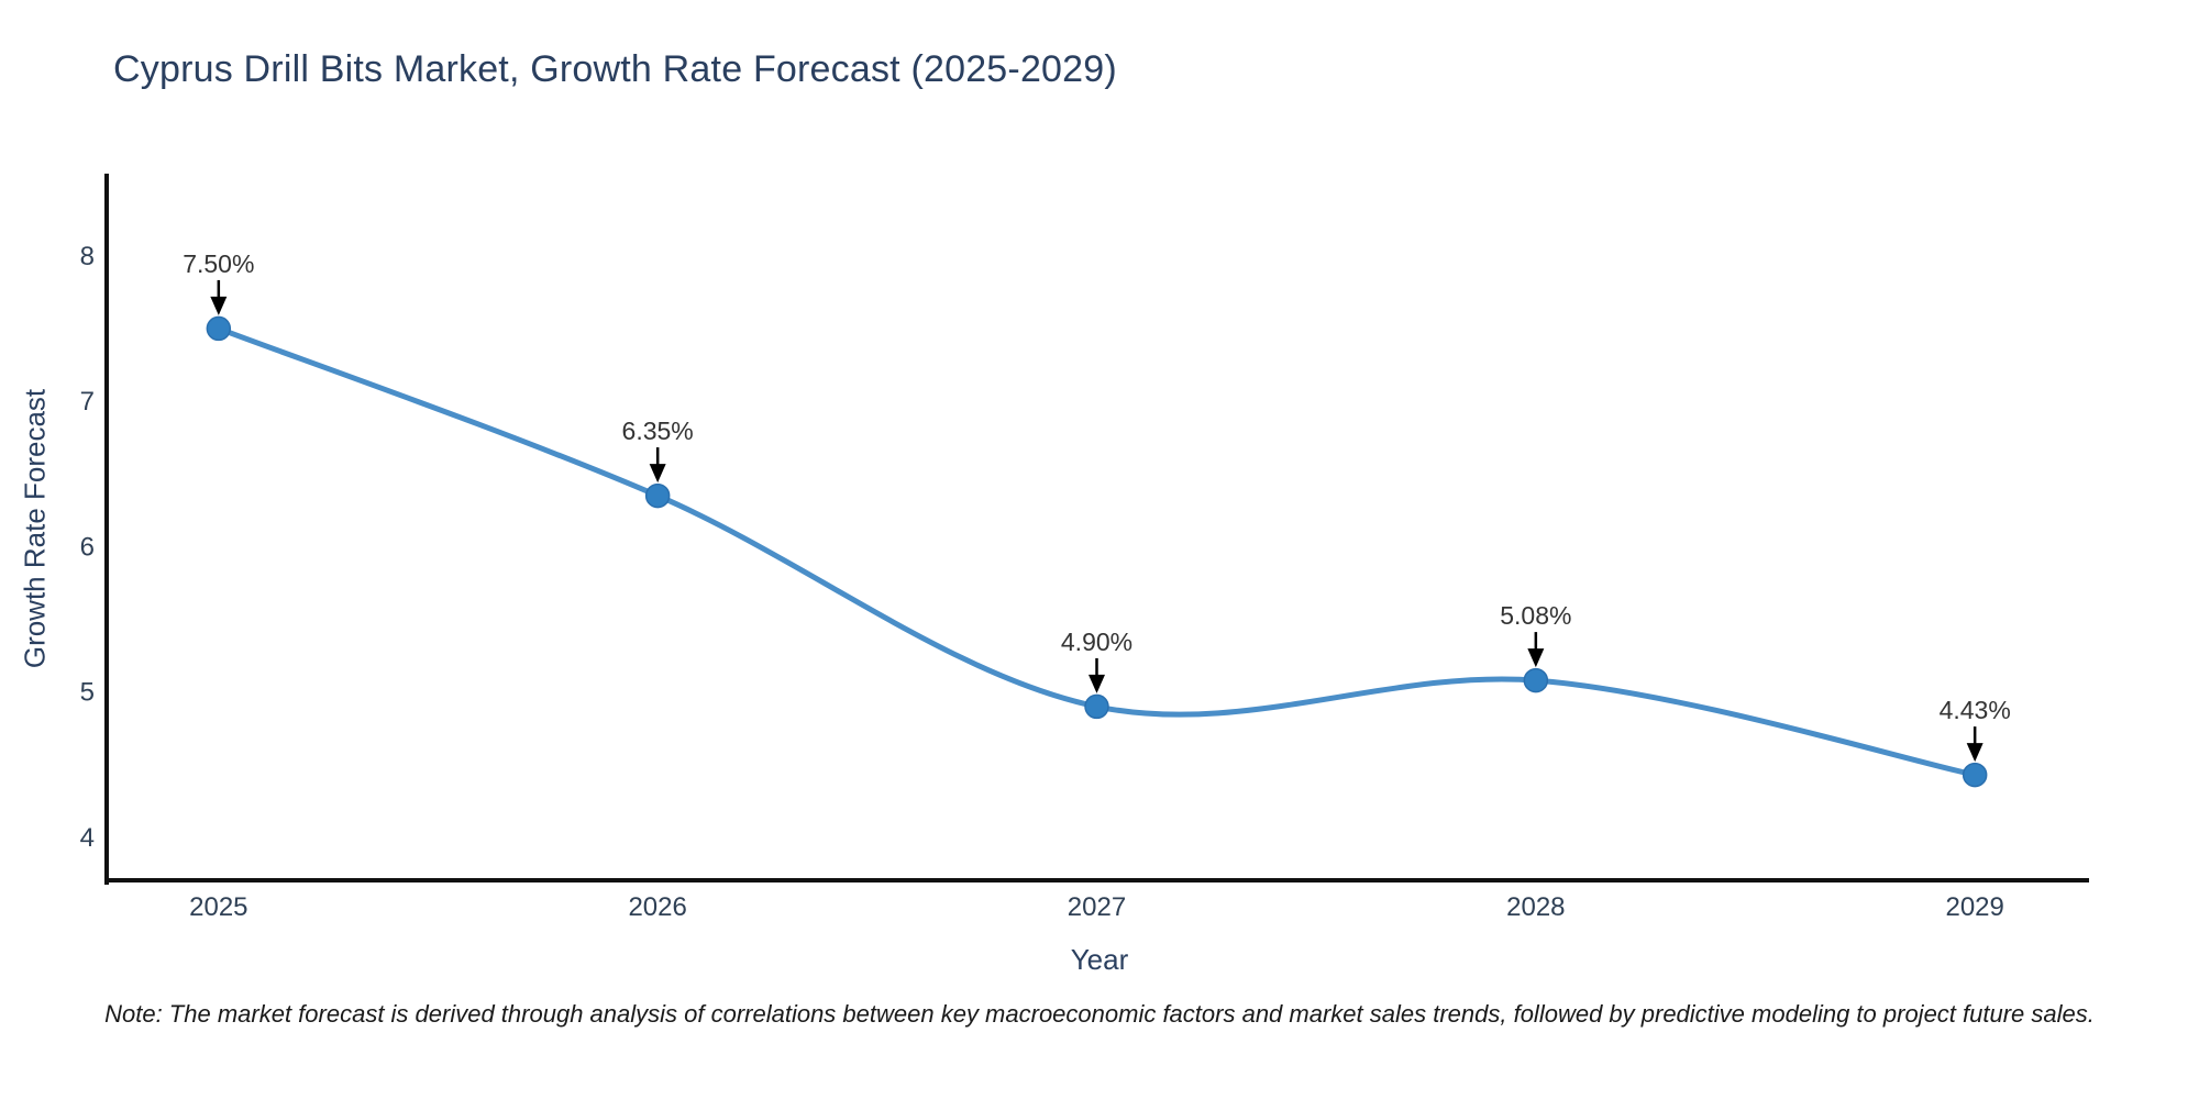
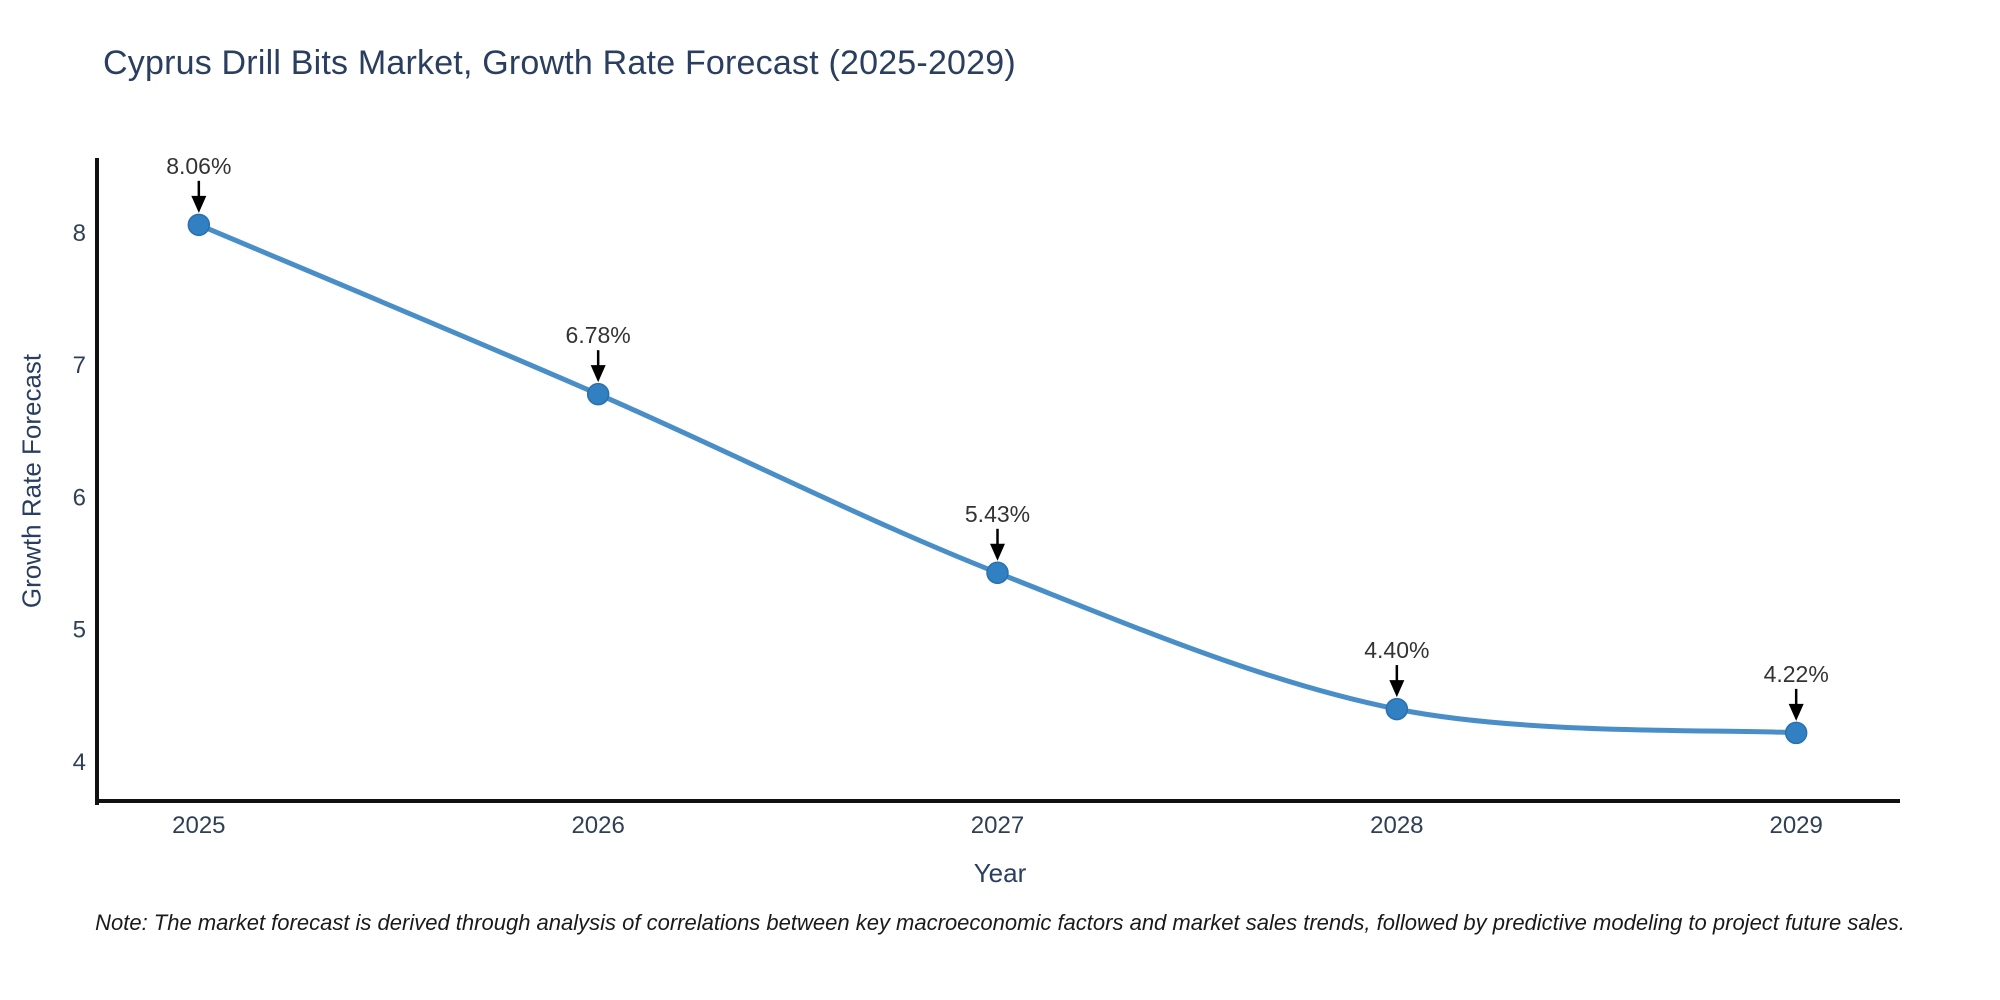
2025: 7.50% -> 8.06%
2026: 6.35% -> 6.78%
2027: 4.90% -> 5.43%
2028: 5.08% -> 4.40%
2029: 4.43% -> 4.22%
